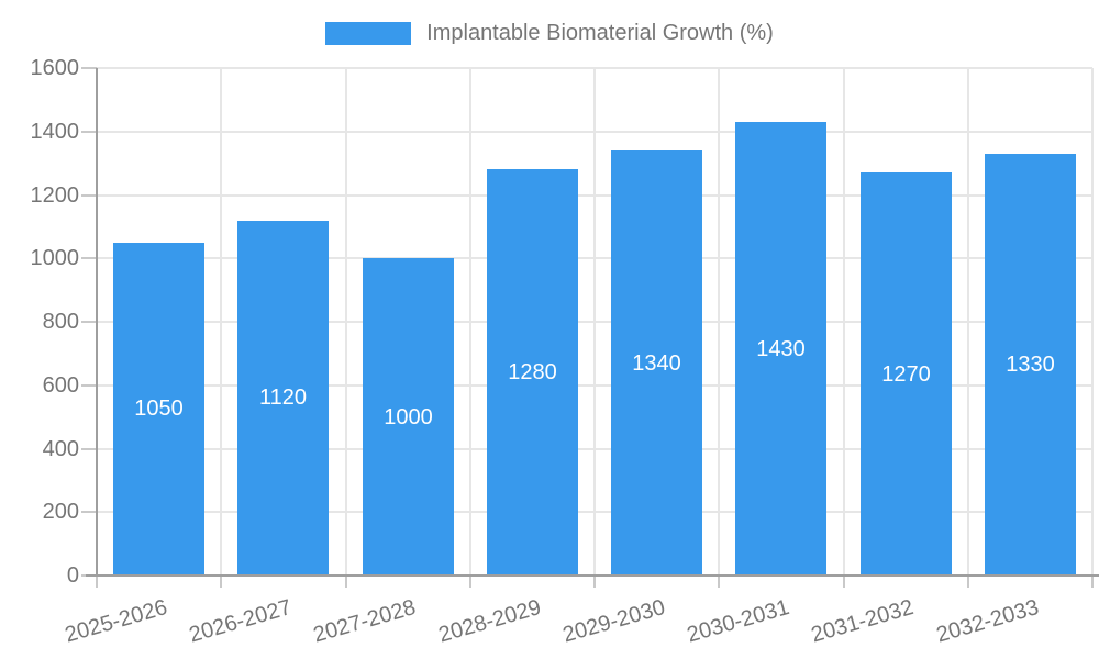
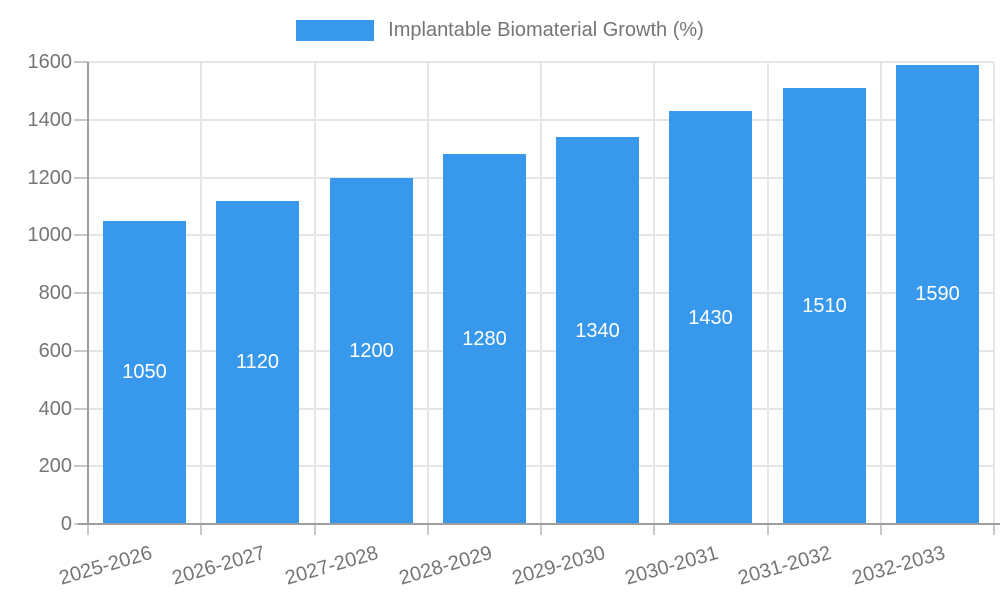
2027-2028: 1000 -> 1200
2031-2032: 1270 -> 1510
2032-2033: 1330 -> 1590
